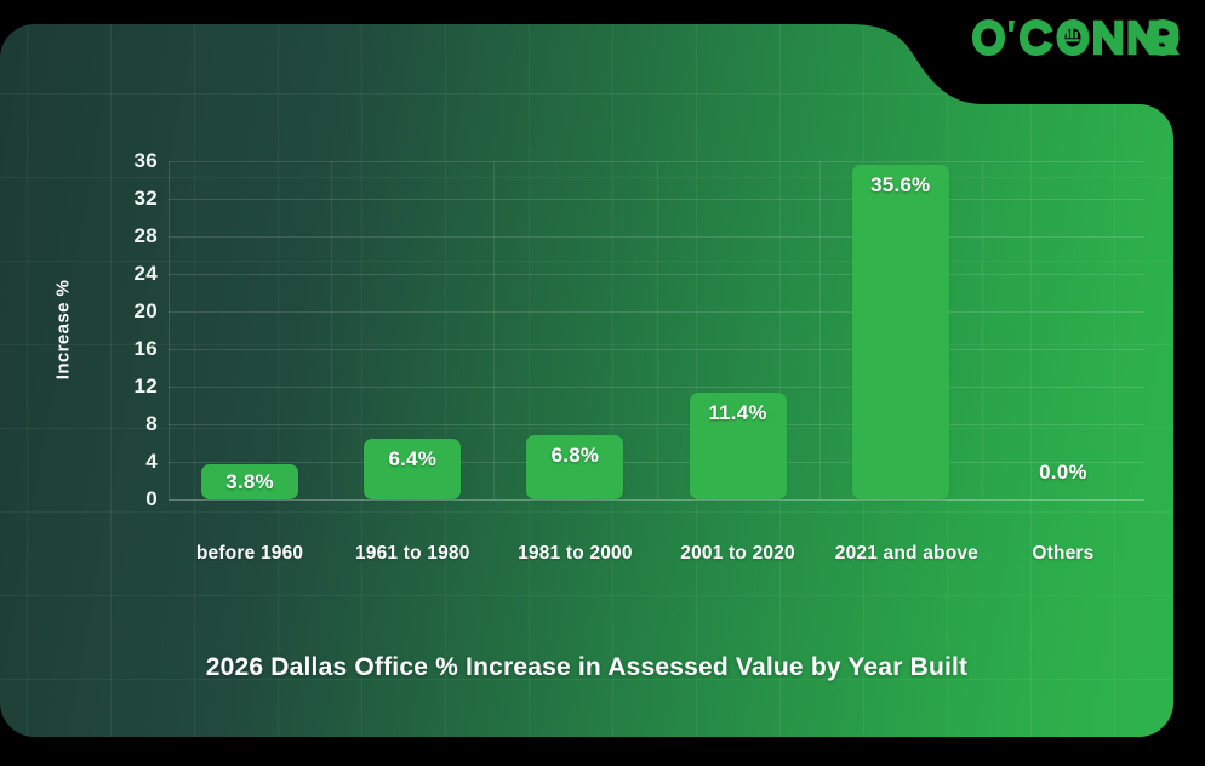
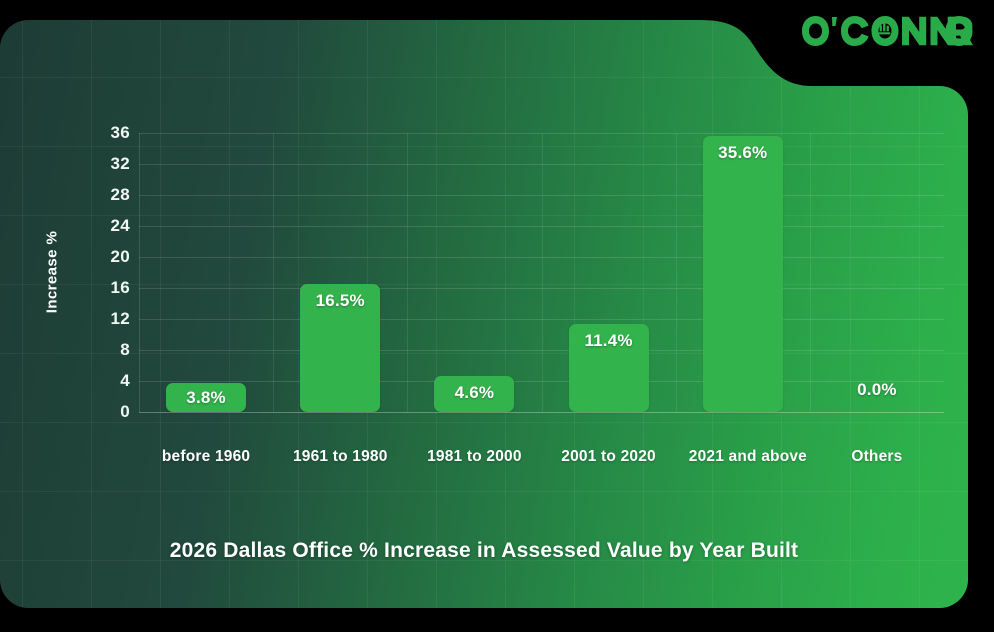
1961 to 1980: 6.4% -> 16.5%
1981 to 2000: 6.8% -> 4.6%
